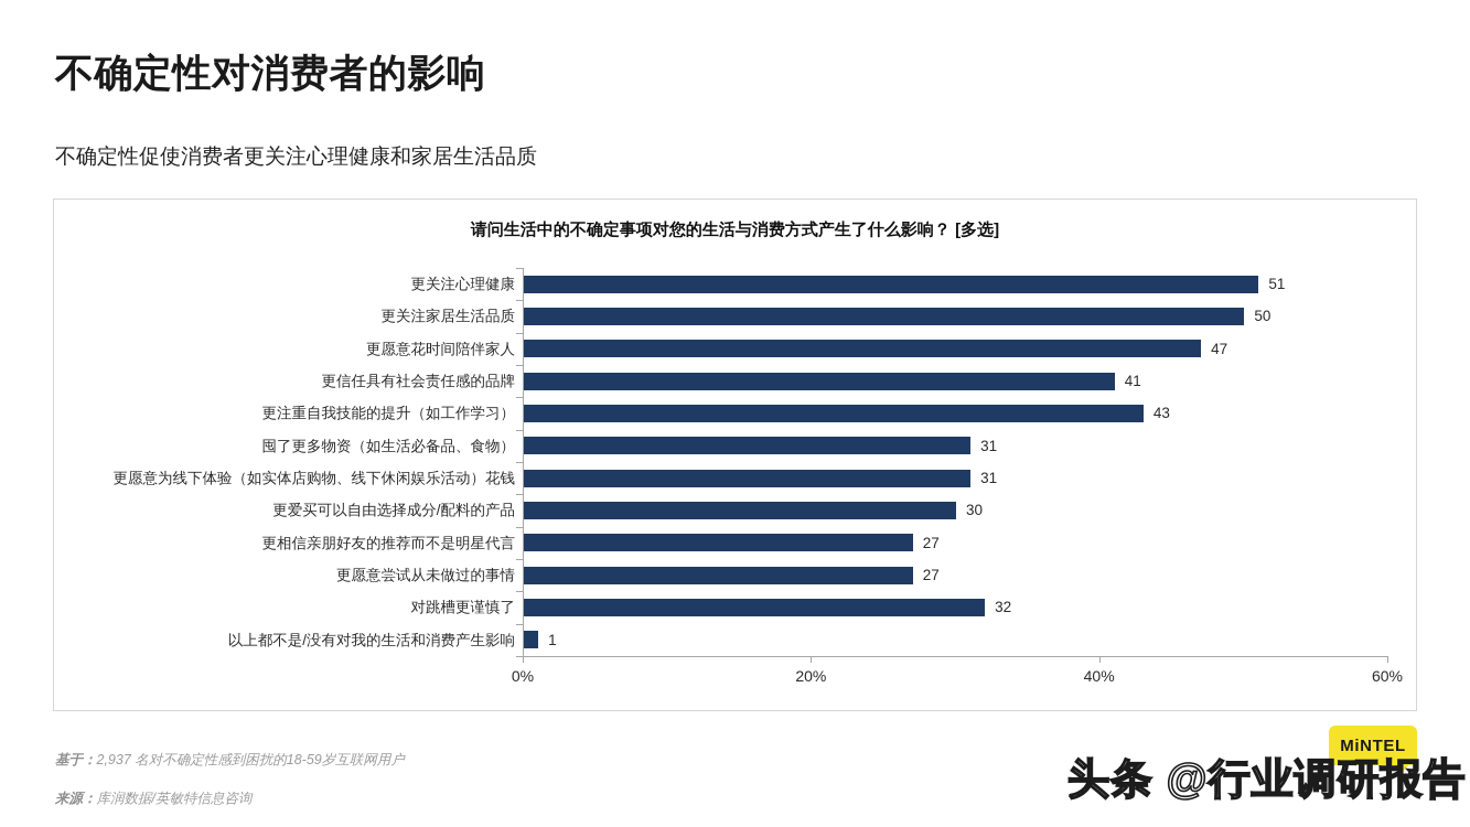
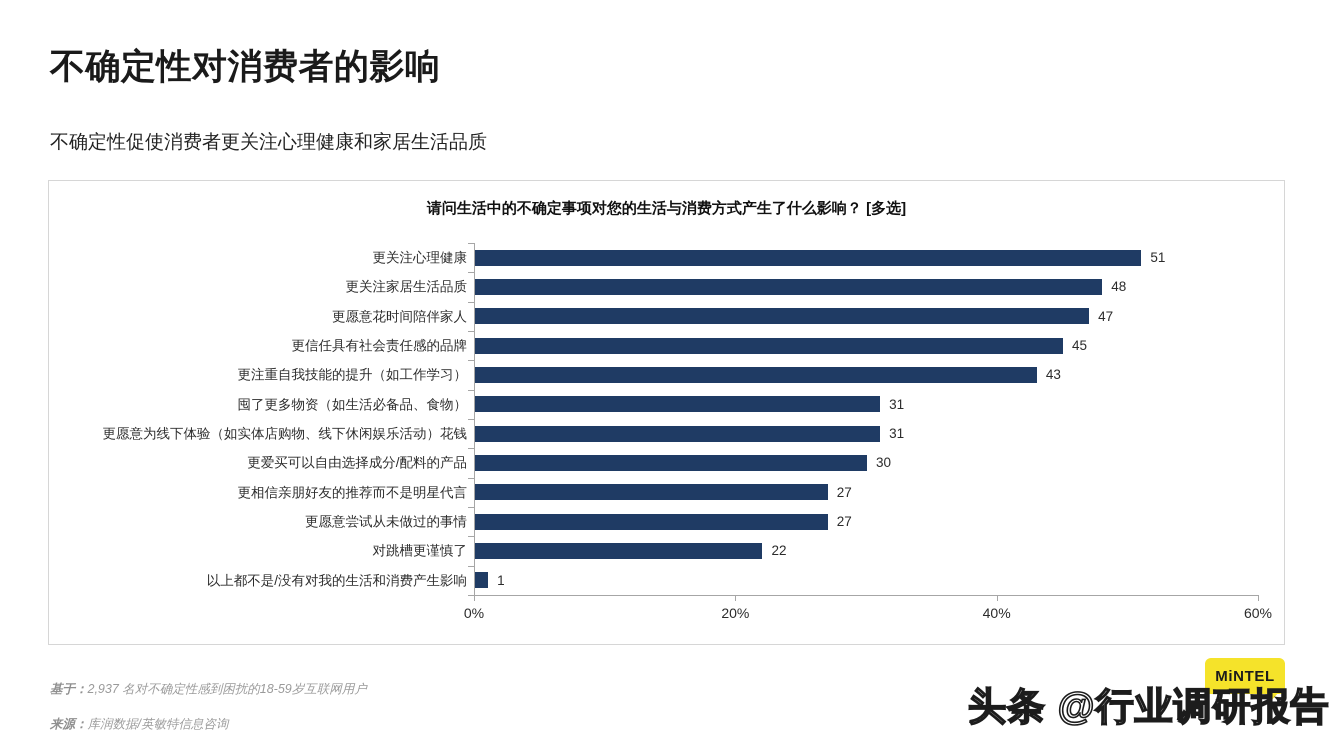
更关注家居生活品质: 50 -> 48
更信任具有社会责任感的品牌: 41 -> 45
对跳槽更谨慎了: 32 -> 22
